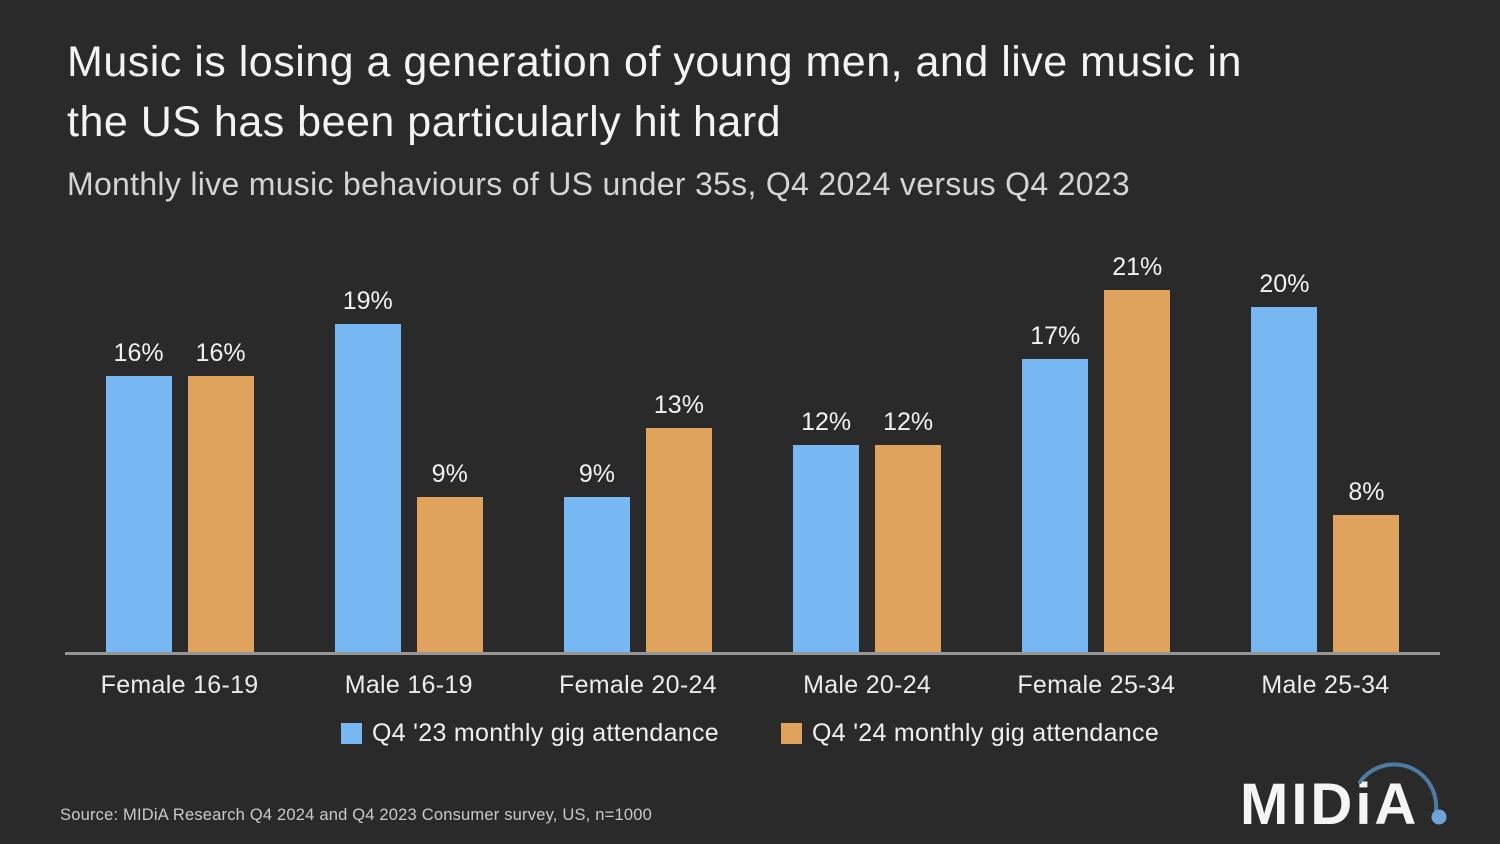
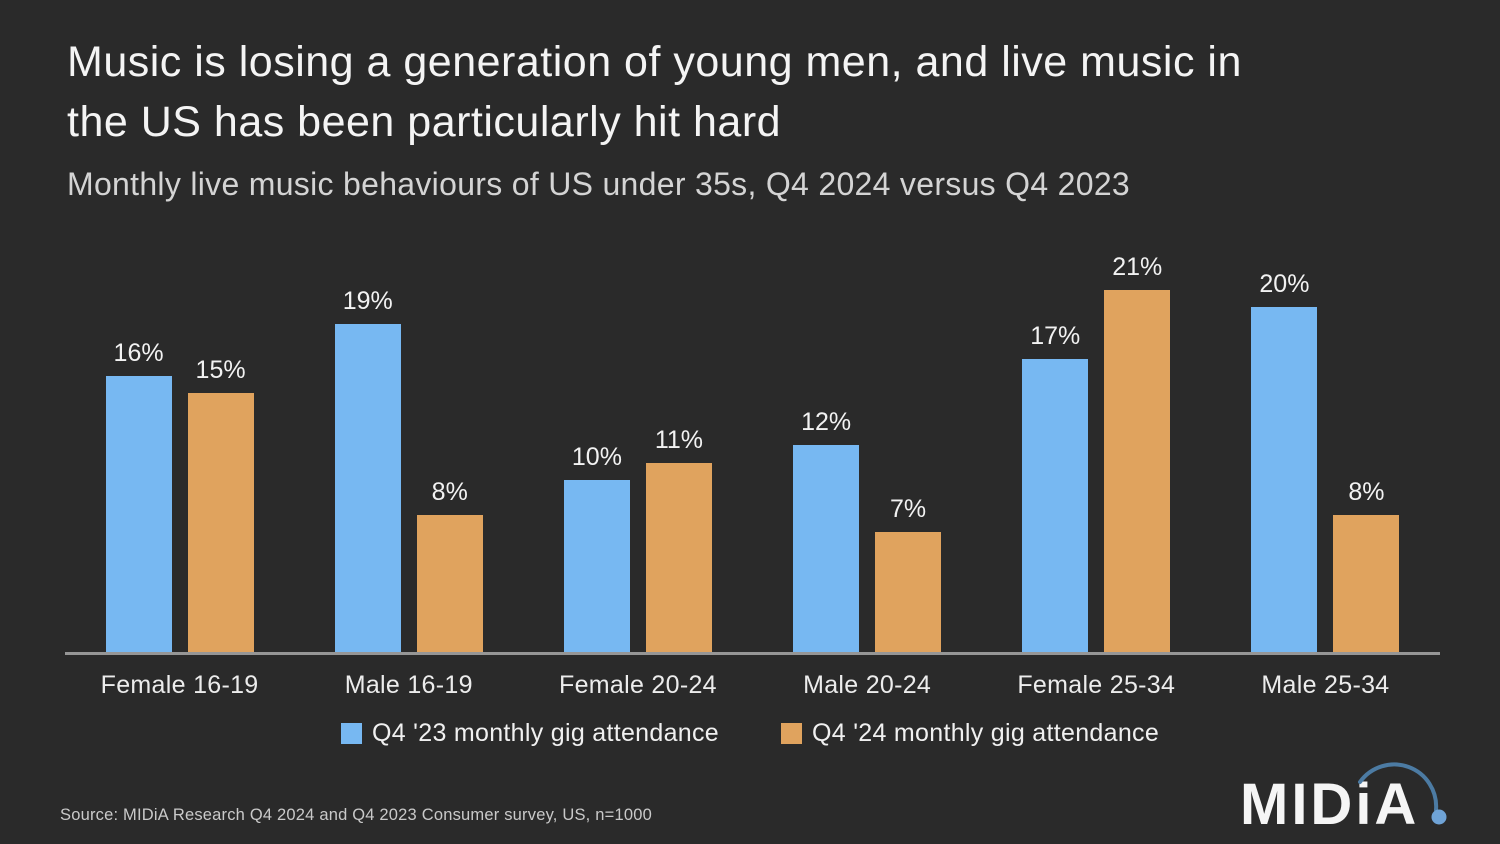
Q4 '24 monthly gig attendance/Female 16-19: 16% -> 15%
Q4 '24 monthly gig attendance/Male 16-19: 9% -> 8%
Q4 '23 monthly gig attendance/Female 20-24: 9% -> 10%
Q4 '24 monthly gig attendance/Female 20-24: 13% -> 11%
Q4 '24 monthly gig attendance/Male 20-24: 12% -> 7%
